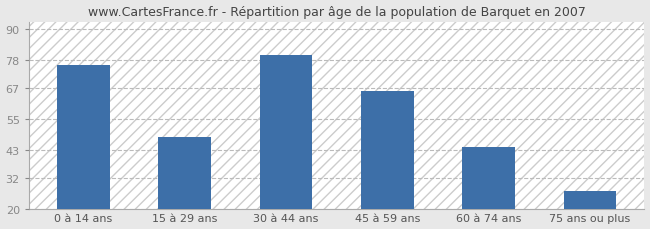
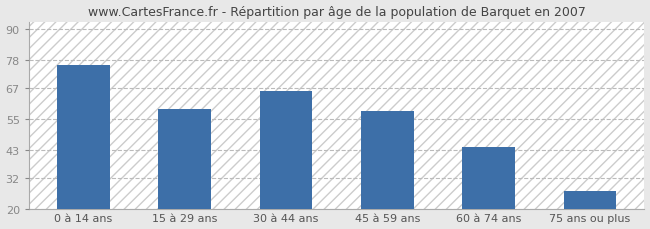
15 à 29 ans: 48 -> 59
30 à 44 ans: 80 -> 66
45 à 59 ans: 66 -> 58
